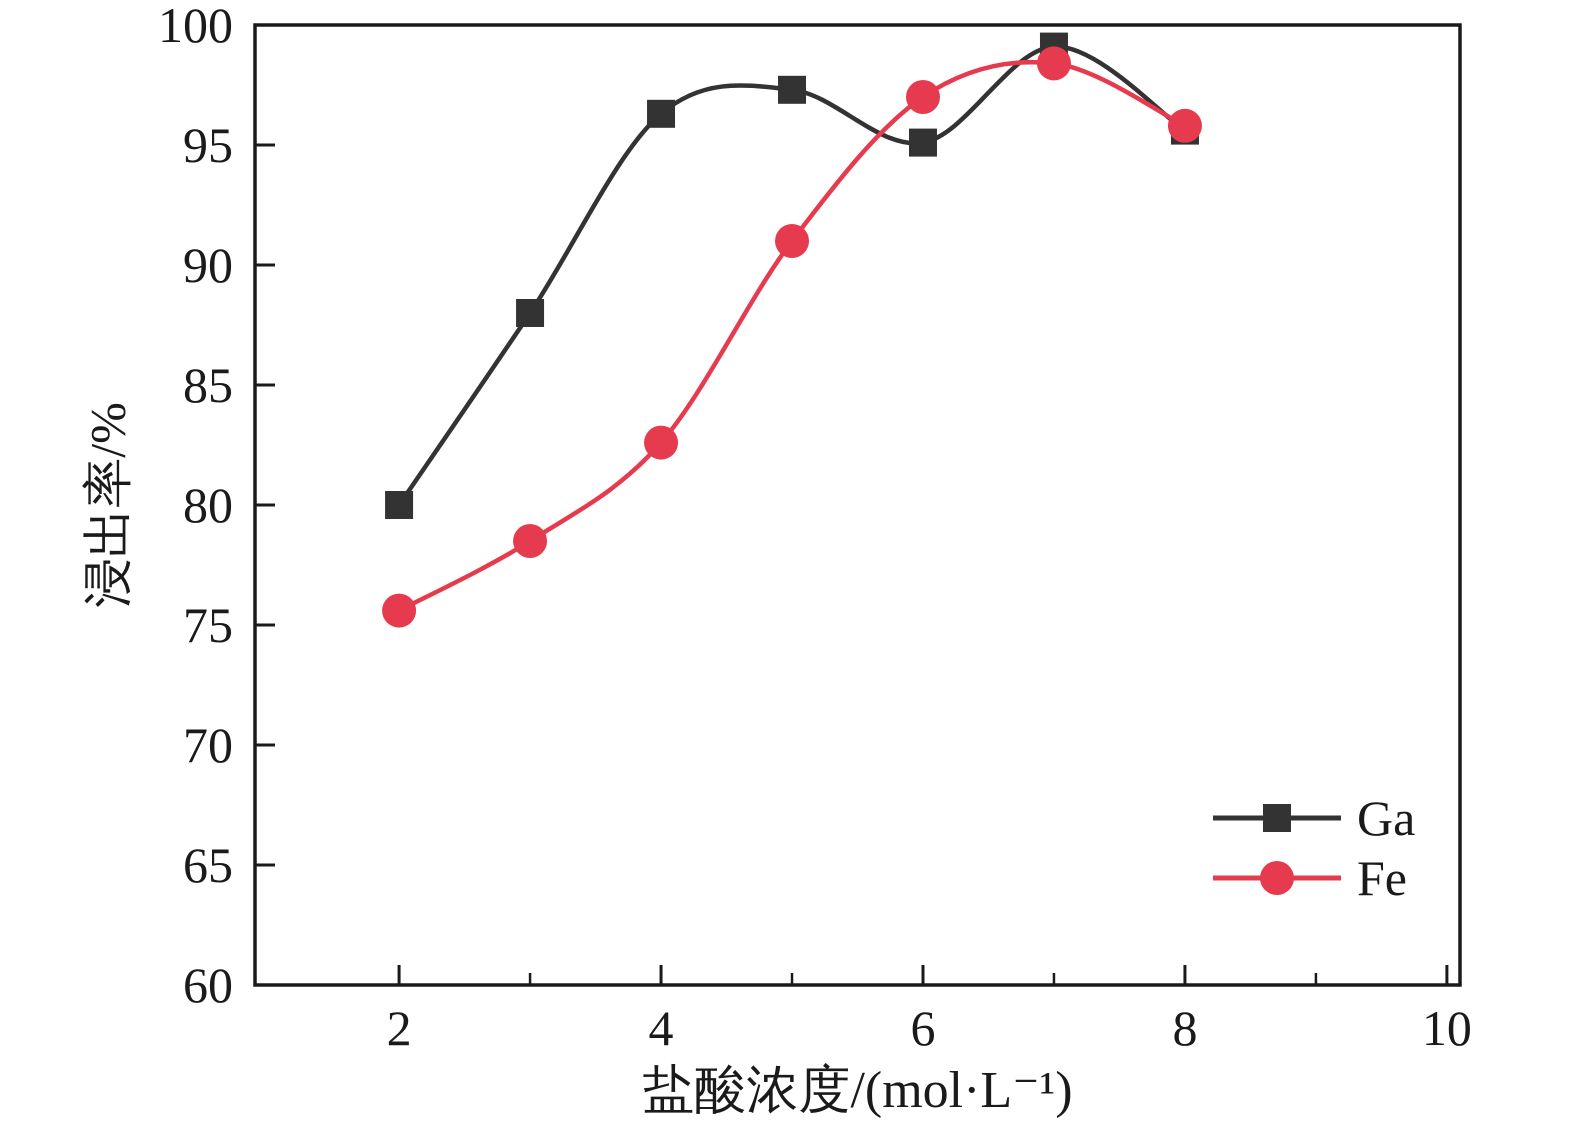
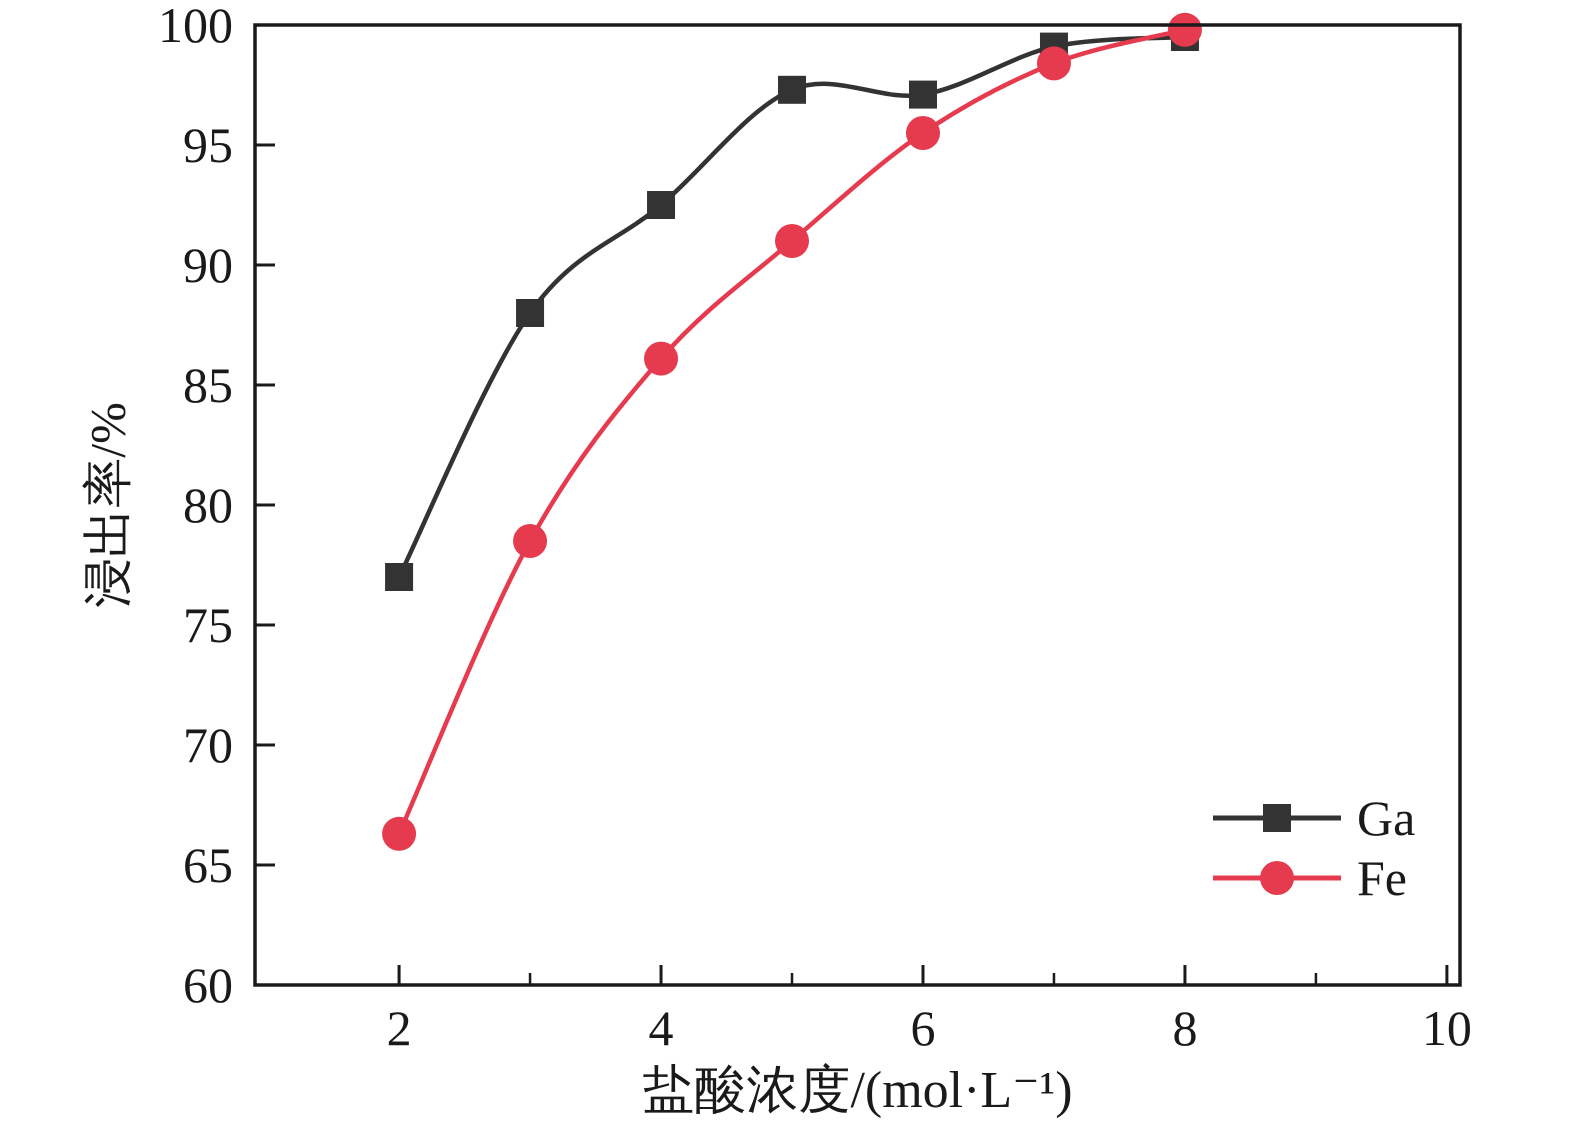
Ga/2: 80.0 -> 77.0
Fe/2: 75.6 -> 66.3
Ga/4: 96.3 -> 92.5
Fe/4: 82.6 -> 86.1
Ga/6: 95.1 -> 97.1
Fe/6: 97.0 -> 95.5
Ga/8: 95.6 -> 99.5
Fe/8: 95.8 -> 99.8
